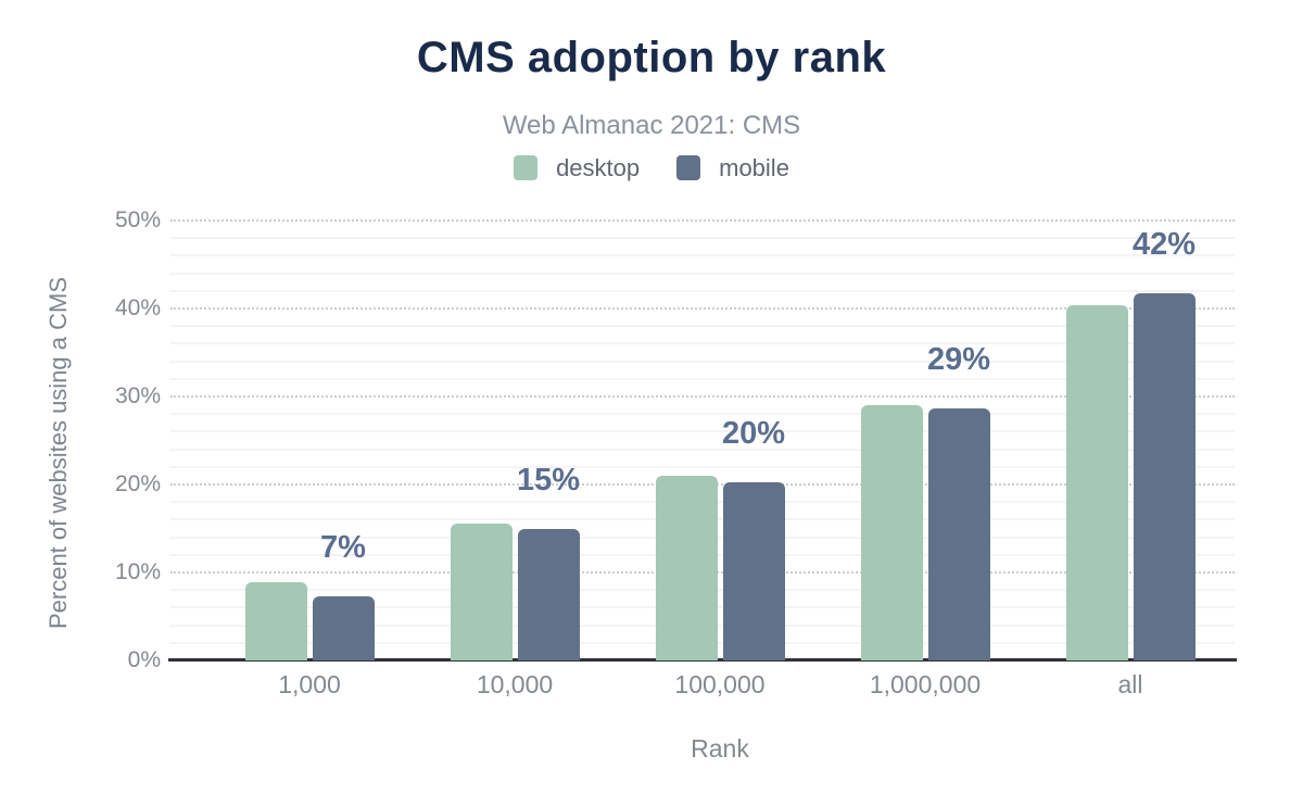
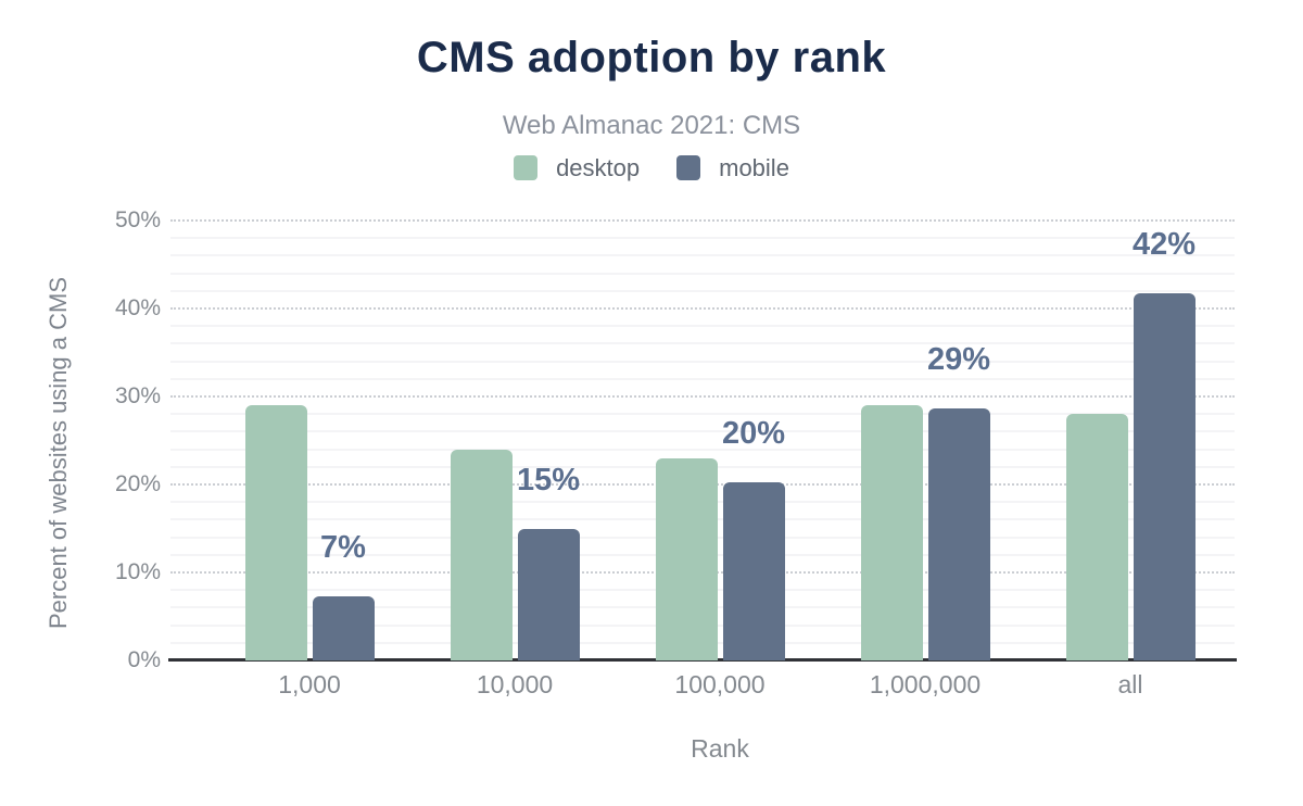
desktop/1,000: 9% -> 29%
desktop/10,000: 16% -> 24%
desktop/100,000: 21% -> 23%
desktop/all: 40% -> 28%
